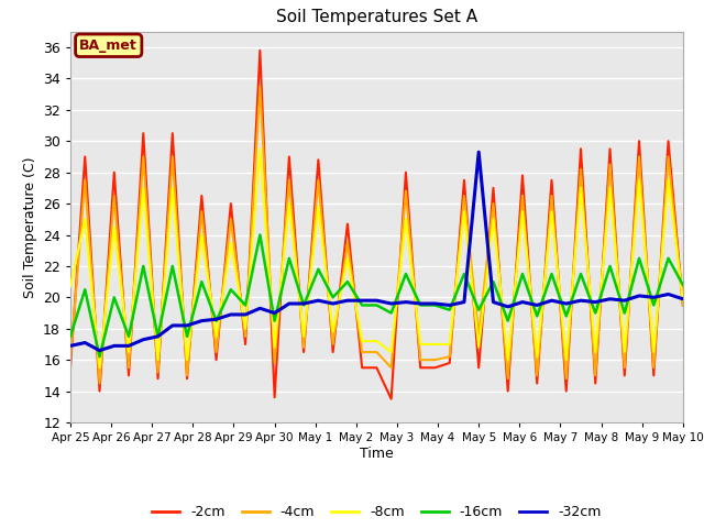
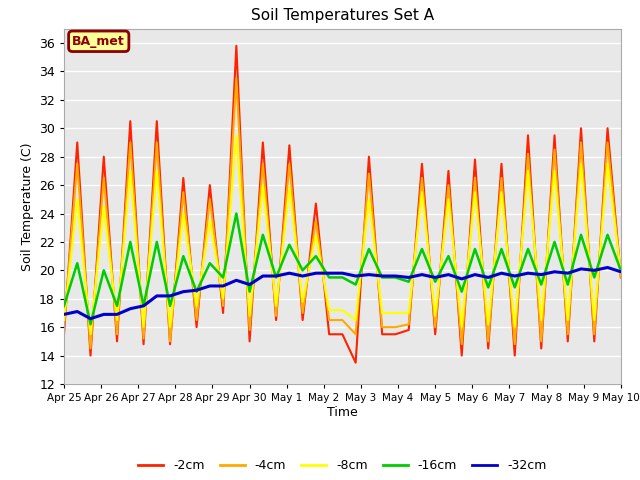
-8cm/Apr 25: 20.7 -> 16.5
-2cm/Apr 30: 13.6 -> 15.0
-4cm/May 5: 17.6 -> 16.0
-32cm/May 5: 29.3 -> 19.5
-16cm/May 10: 20.8 -> 20.0
